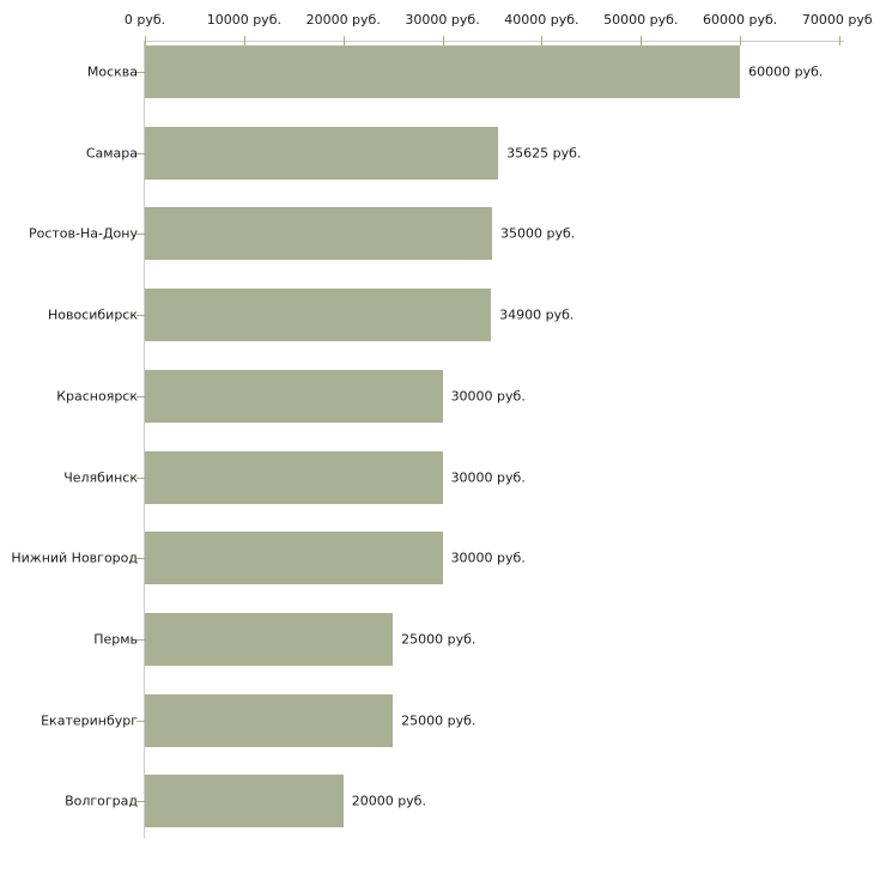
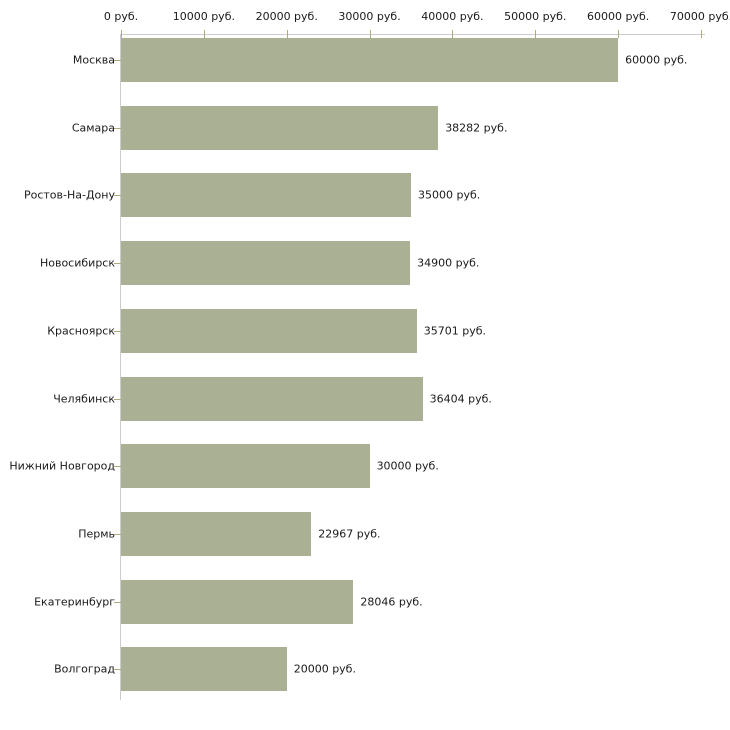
Самара: 35625 -> 38282
Красноярск: 30000 -> 35701
Челябинск: 30000 -> 36404
Пермь: 25000 -> 22967
Екатеринбург: 25000 -> 28046
